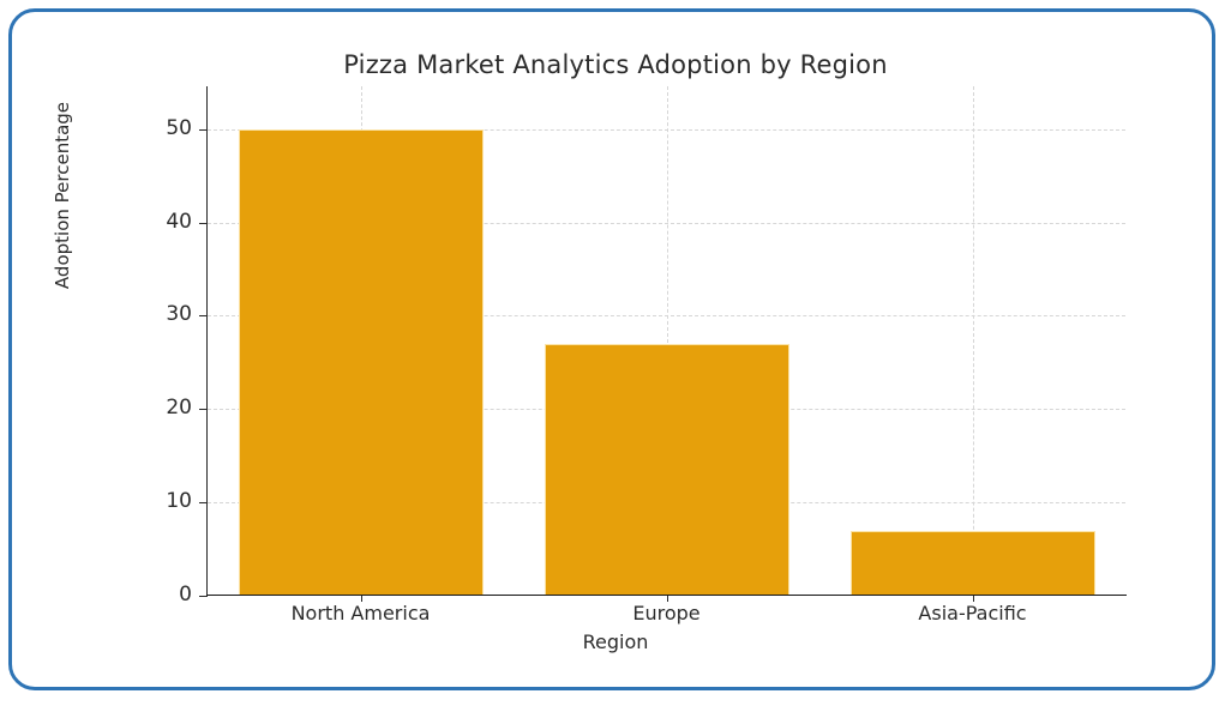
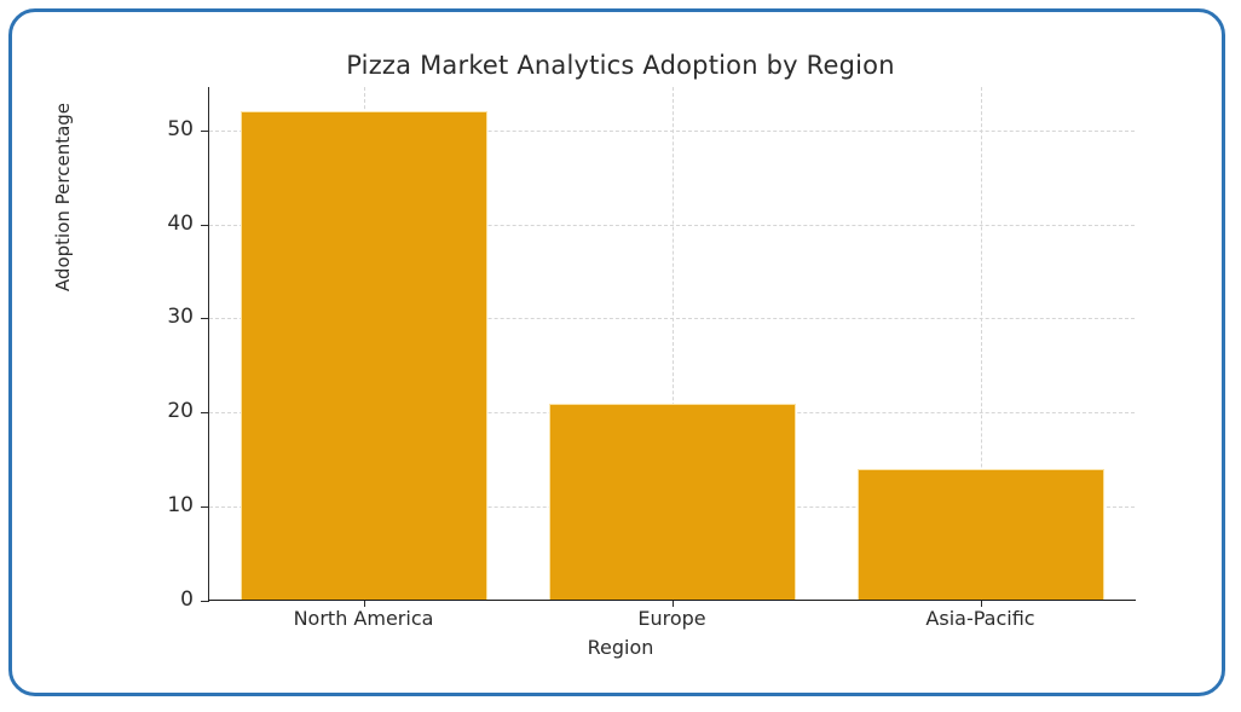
North America: 50 -> 52
Europe: 27 -> 21
Asia-Pacific: 7 -> 14
